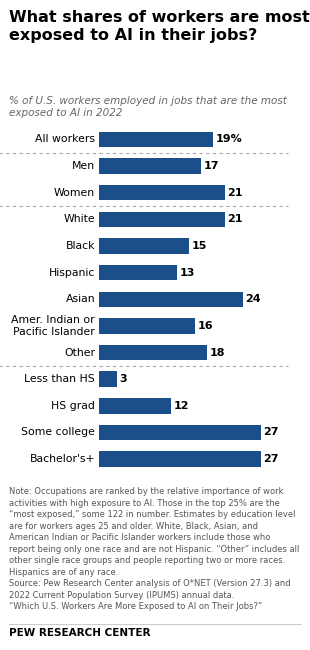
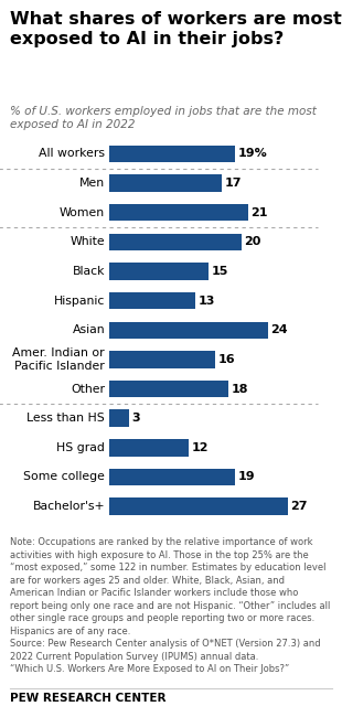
White: 21 -> 20
Some college: 27 -> 19
